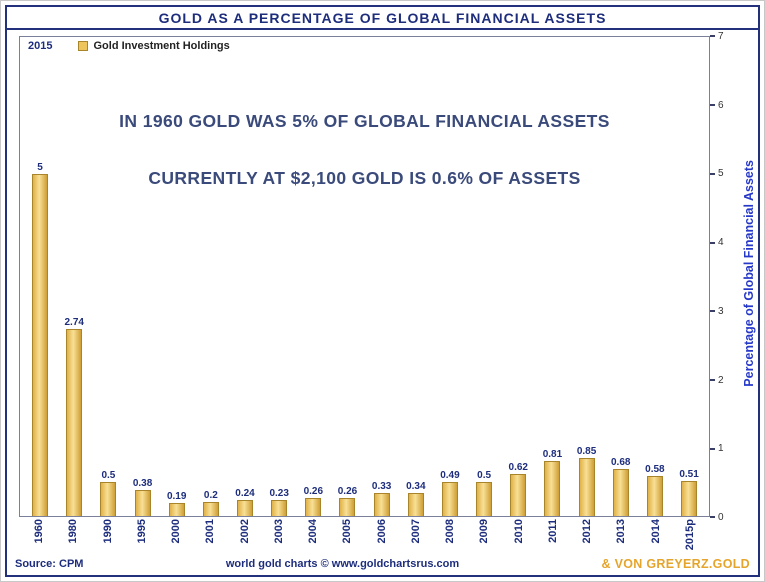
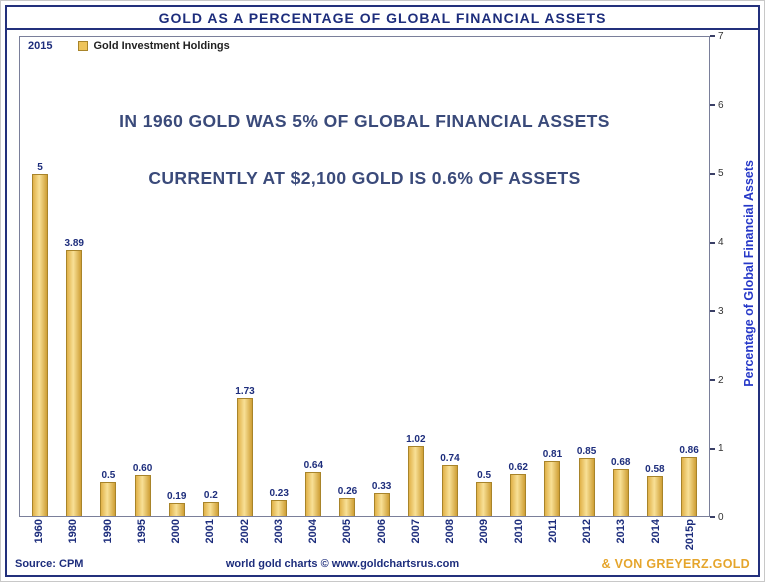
1980: 2.74 -> 3.89
1995: 0.38 -> 0.60
2002: 0.24 -> 1.73
2004: 0.26 -> 0.64
2007: 0.34 -> 1.02
2008: 0.49 -> 0.74
2015p: 0.51 -> 0.86
